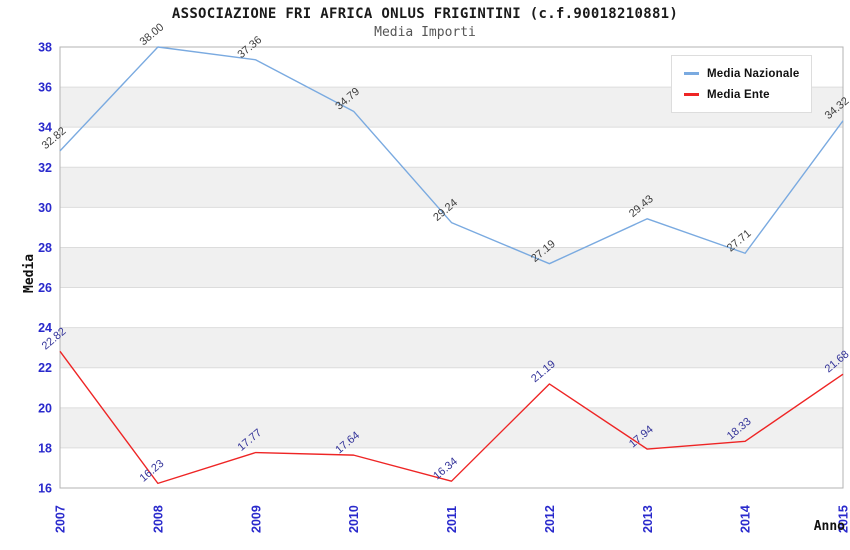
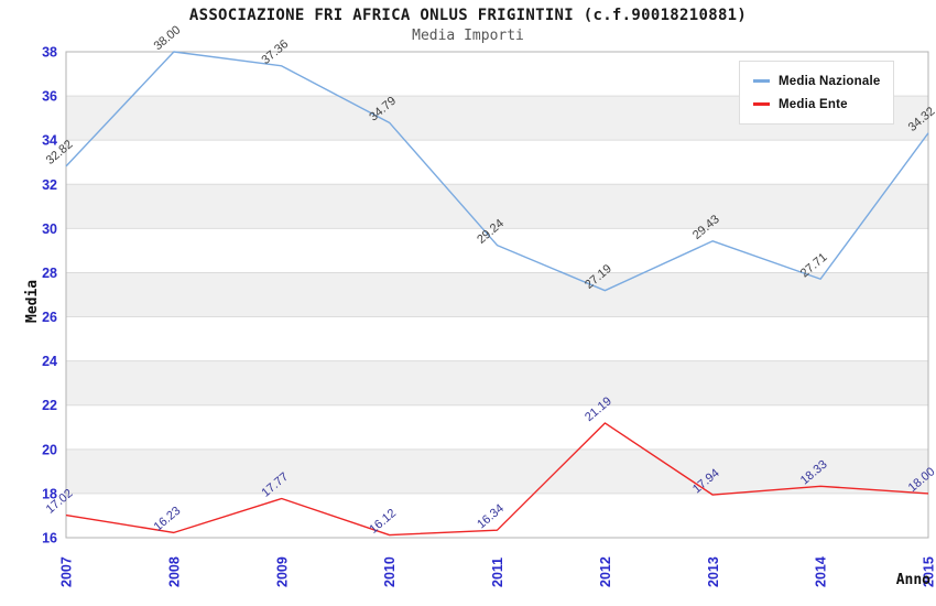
Media Ente/2007: 22.82 -> 17.02
Media Ente/2010: 17.64 -> 16.12
Media Ente/2015: 21.68 -> 18.00
